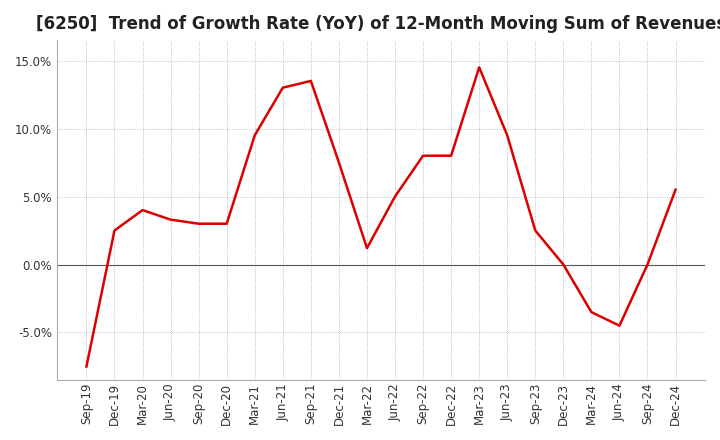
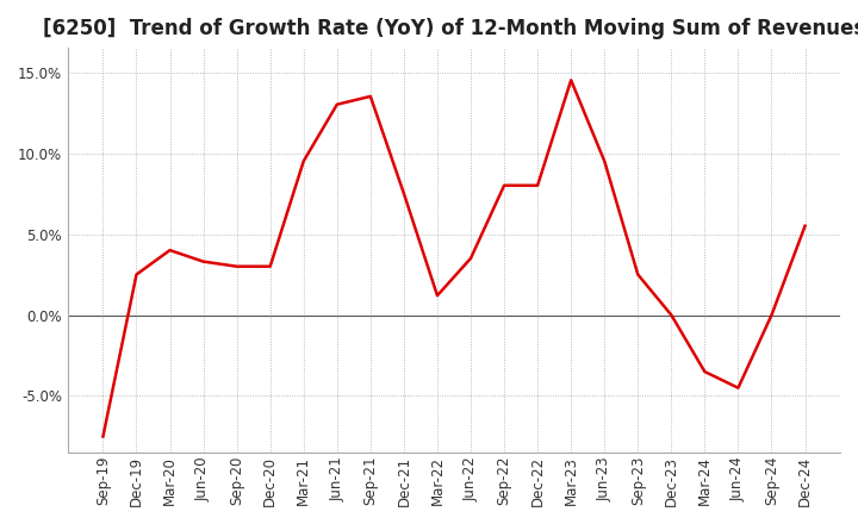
Jun-22: 5.0% -> 3.5%
